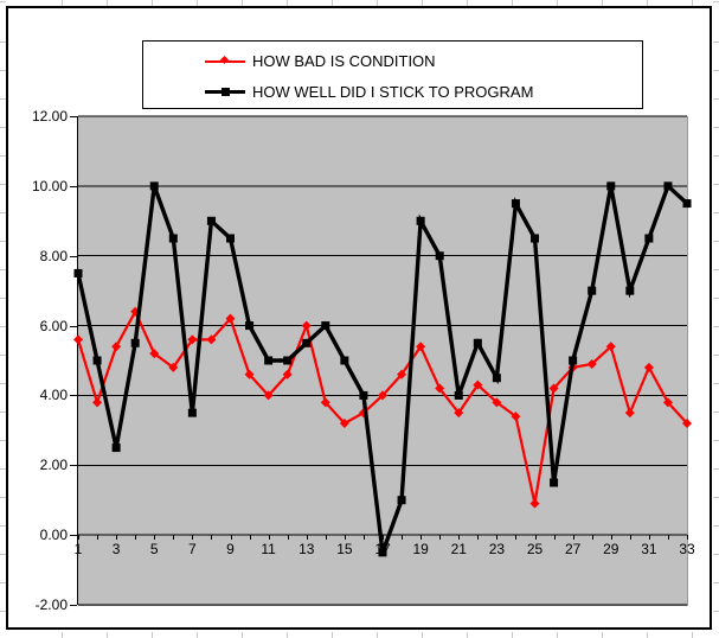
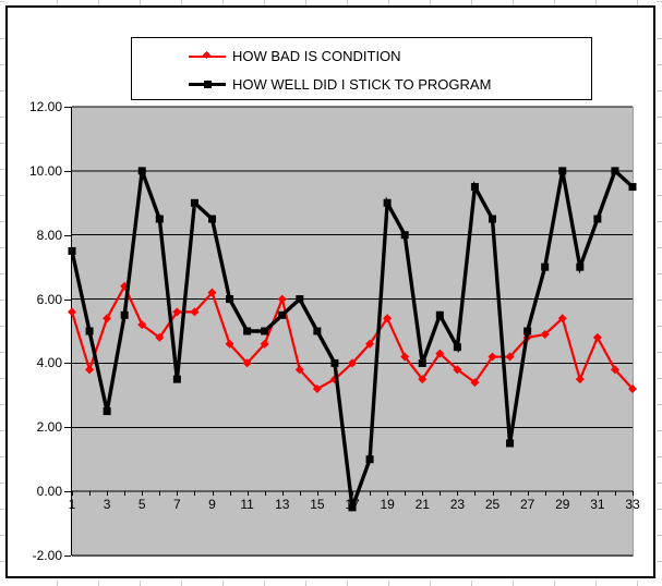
HOW BAD IS CONDITION/25: 0.9 -> 4.2
